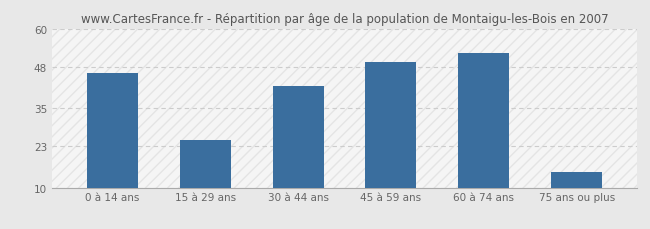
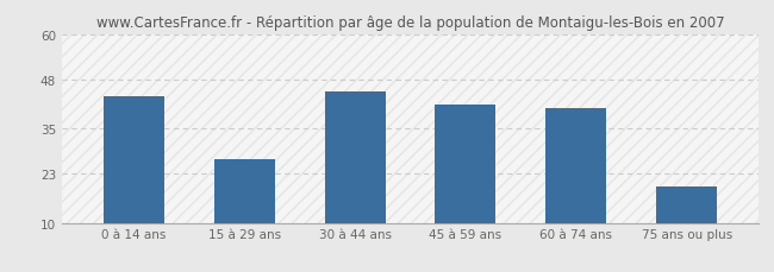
0 à 14 ans: 46.0 -> 43.5
15 à 29 ans: 25.0 -> 27.0
30 à 44 ans: 42.0 -> 45.0
45 à 59 ans: 49.5 -> 41.5
60 à 74 ans: 52.5 -> 40.5
75 ans ou plus: 15.0 -> 19.5
